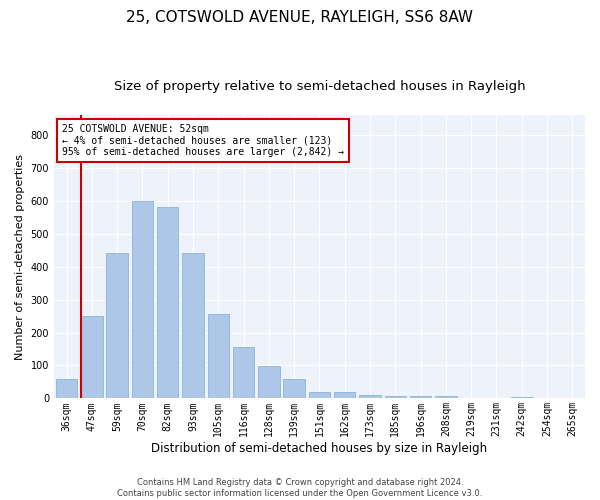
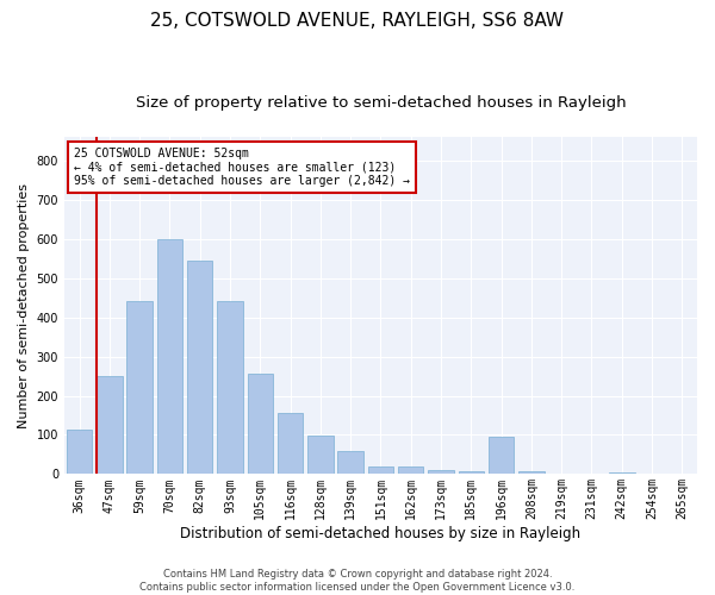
36sqm: 60 -> 115
82sqm: 580 -> 545
196sqm: 8 -> 95
